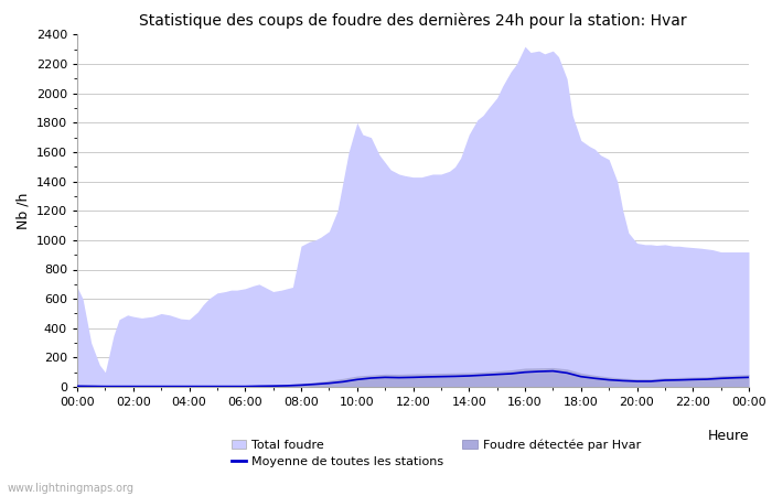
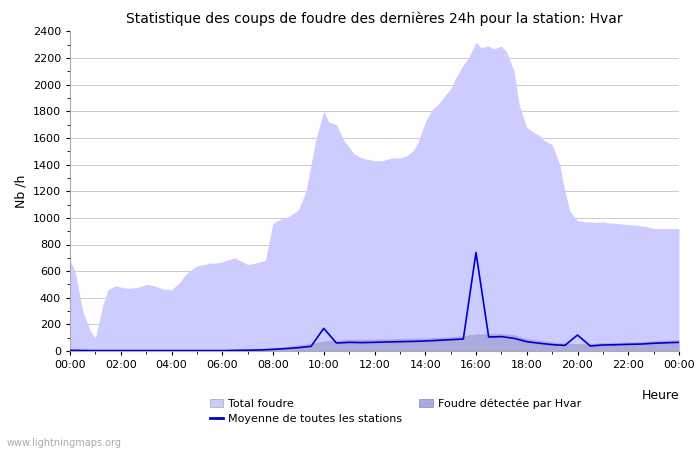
Moyenne de toutes les stations/10:00: 50 -> 170
Moyenne de toutes les stations/16:00: 100 -> 740
Moyenne de toutes les stations/20:00: 40 -> 120
